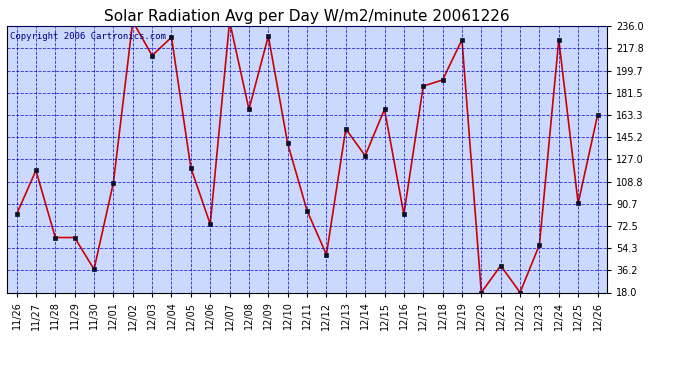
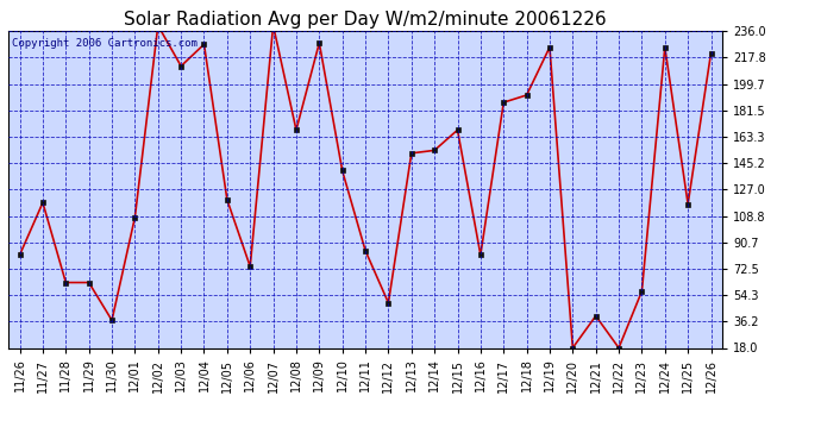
12/14: 130 -> 154
12/25: 91 -> 117
12/26: 163 -> 221
